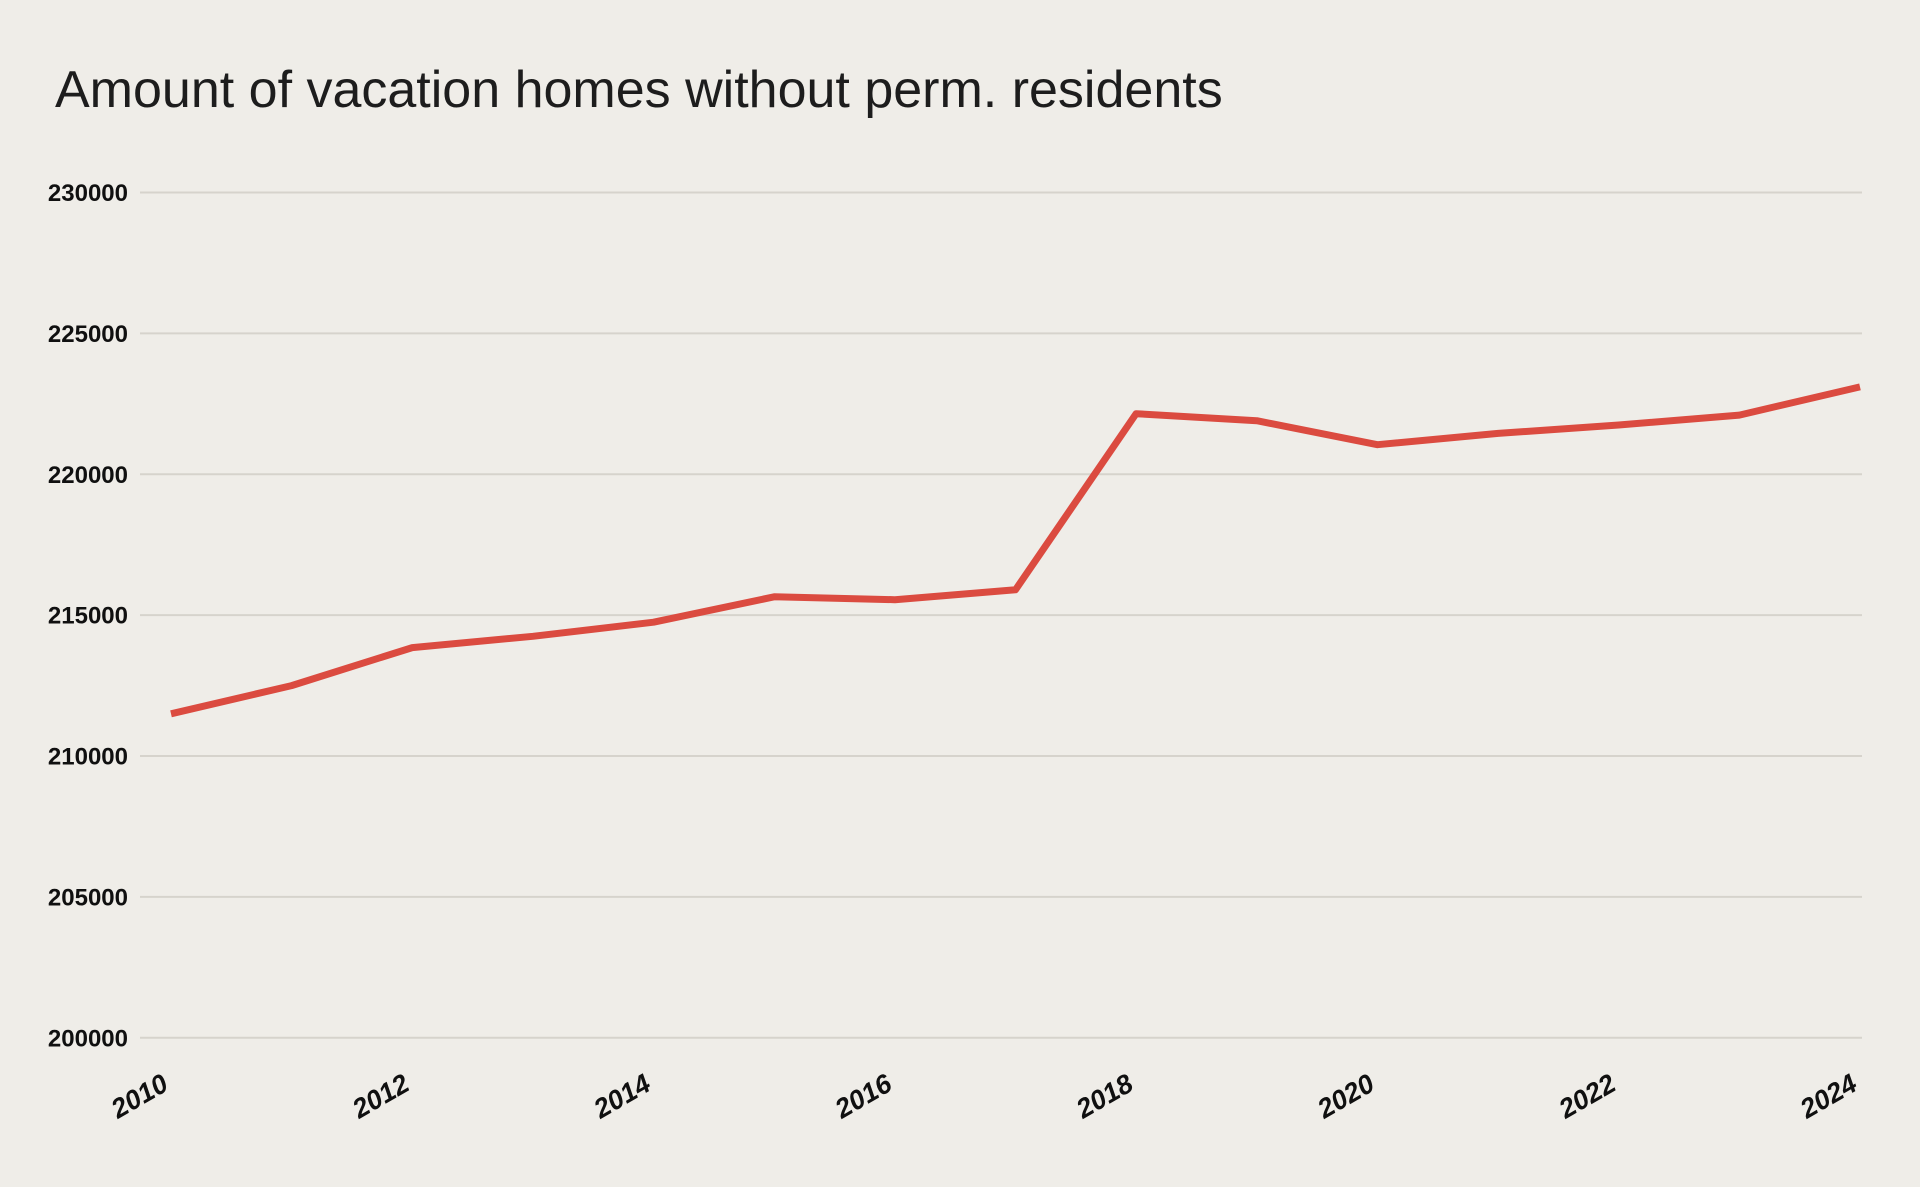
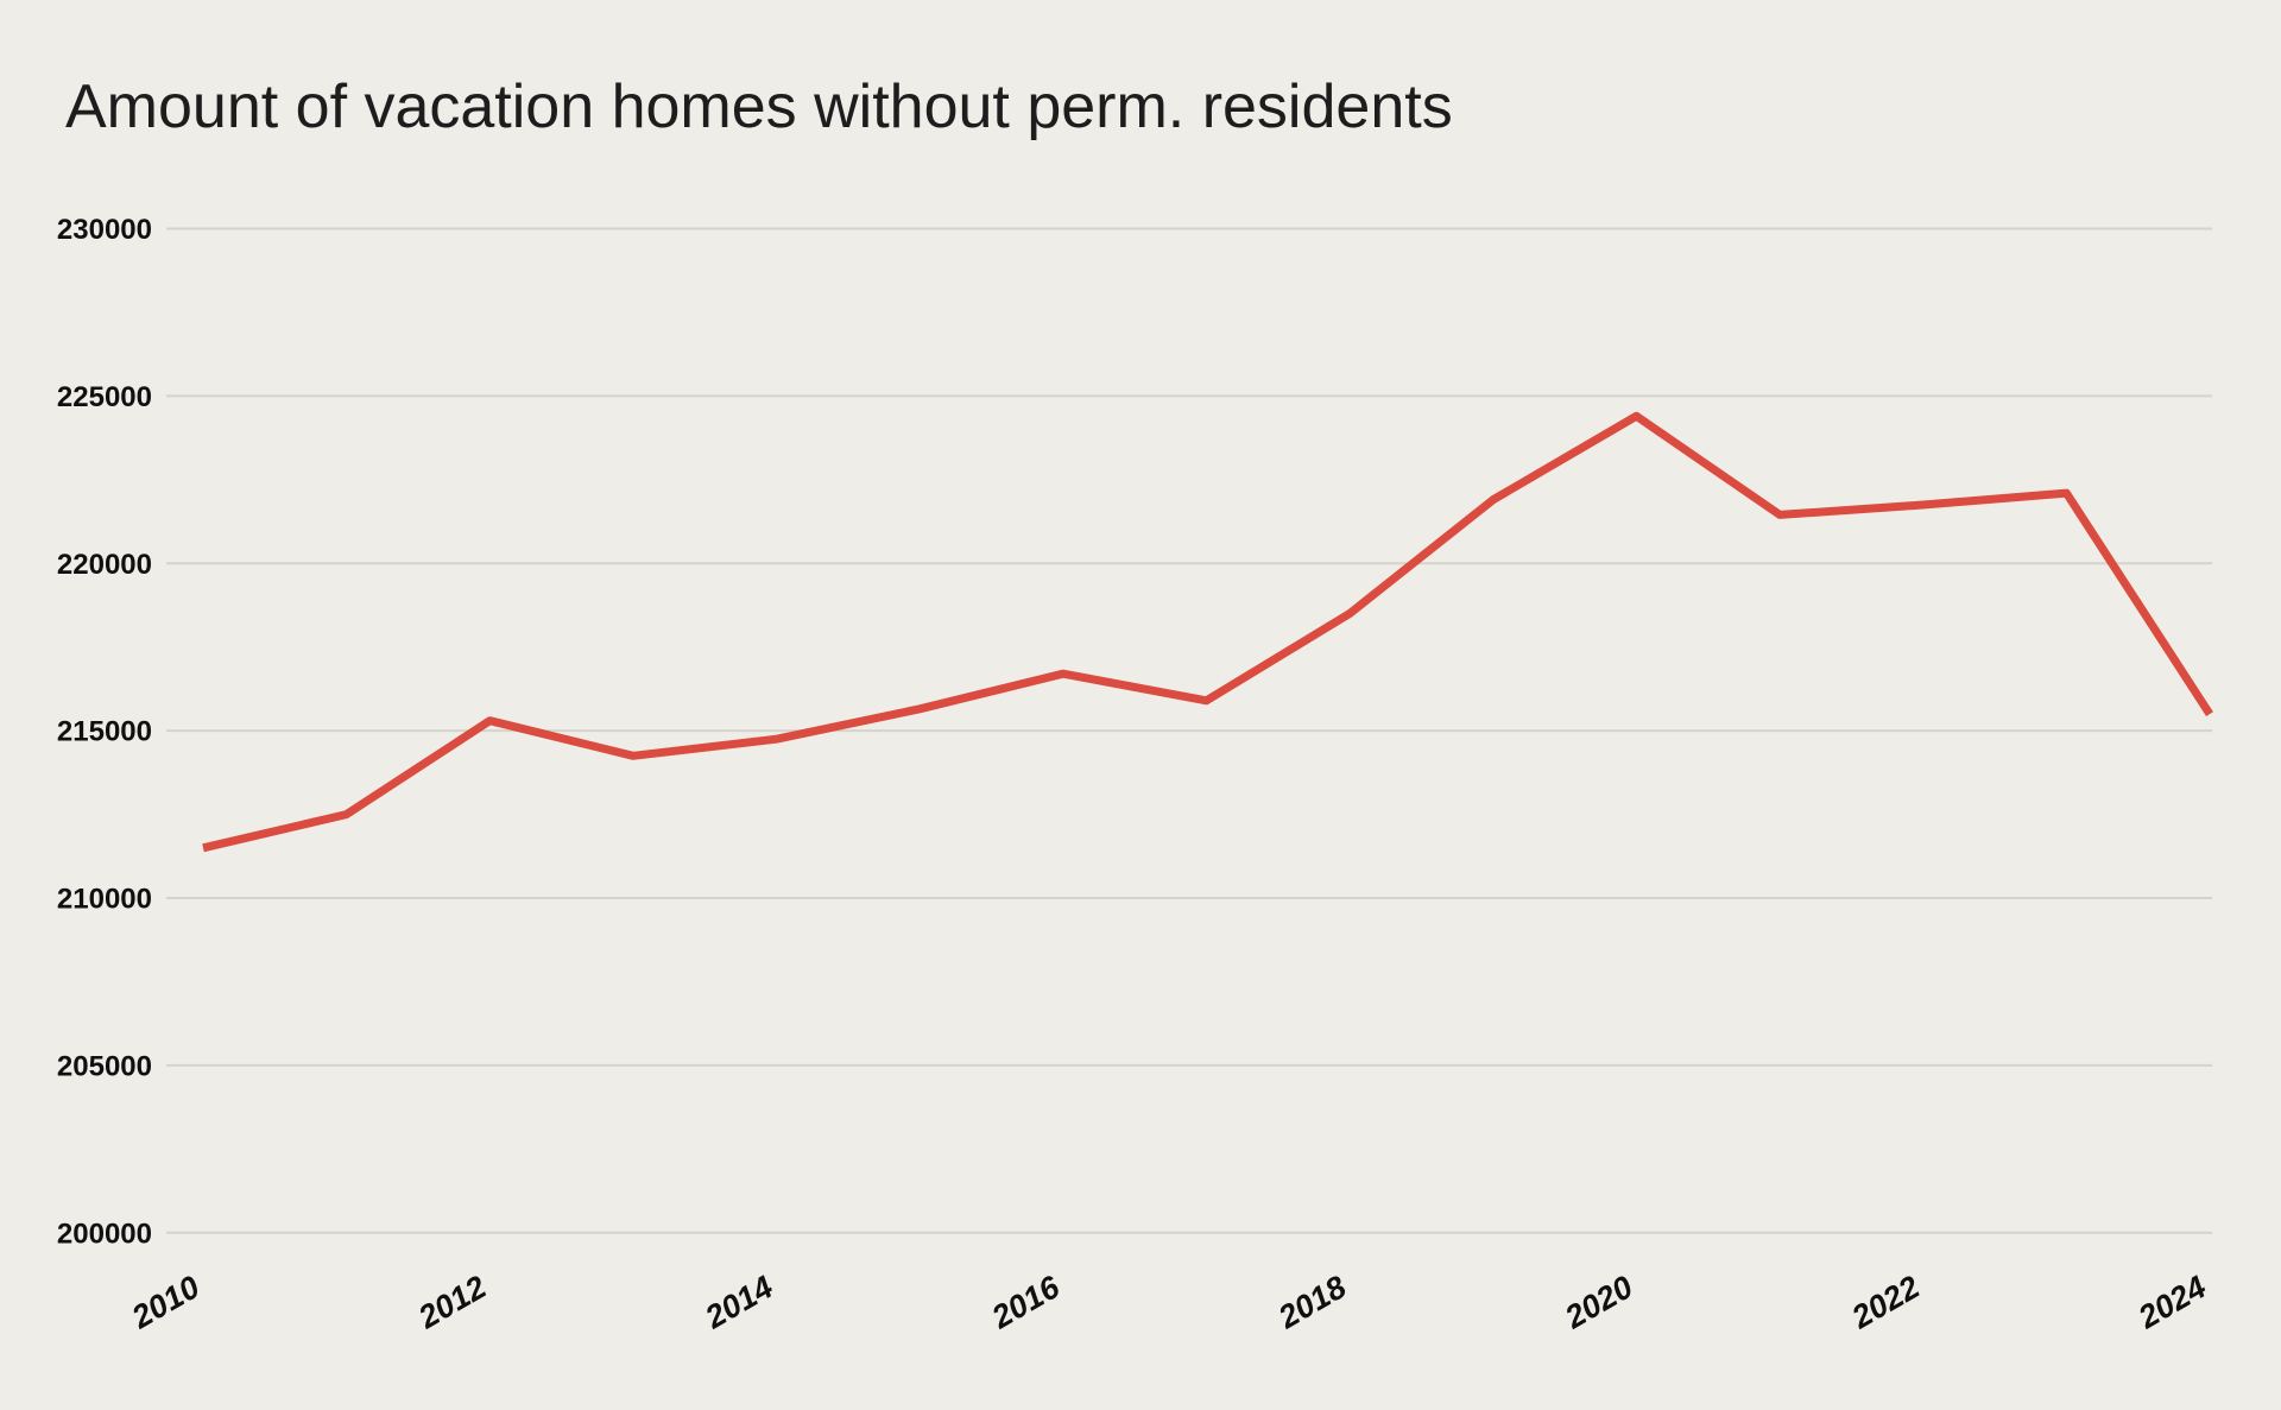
2012: 213800 -> 215300
2016: 215600 -> 216700
2018: 222200 -> 218500
2020: 221000 -> 224400
2024: 223100 -> 215500
